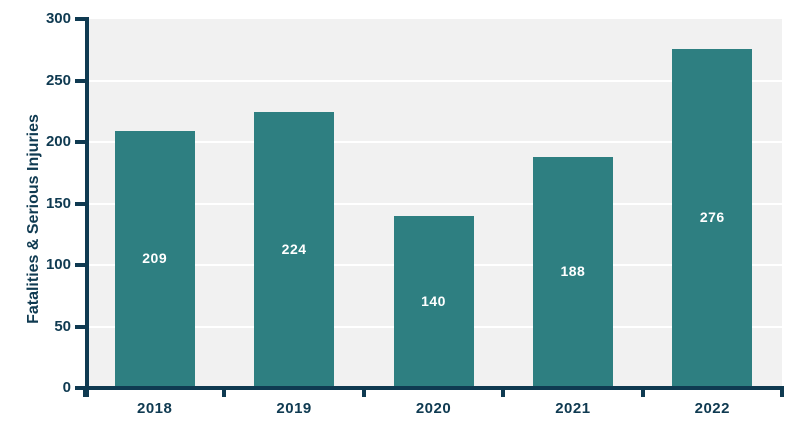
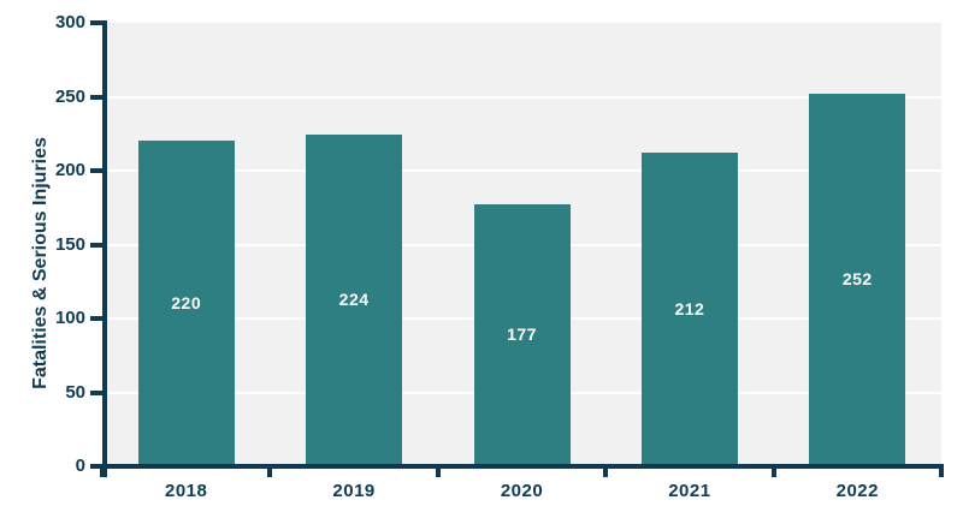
2018: 209 -> 220
2020: 140 -> 177
2021: 188 -> 212
2022: 276 -> 252
